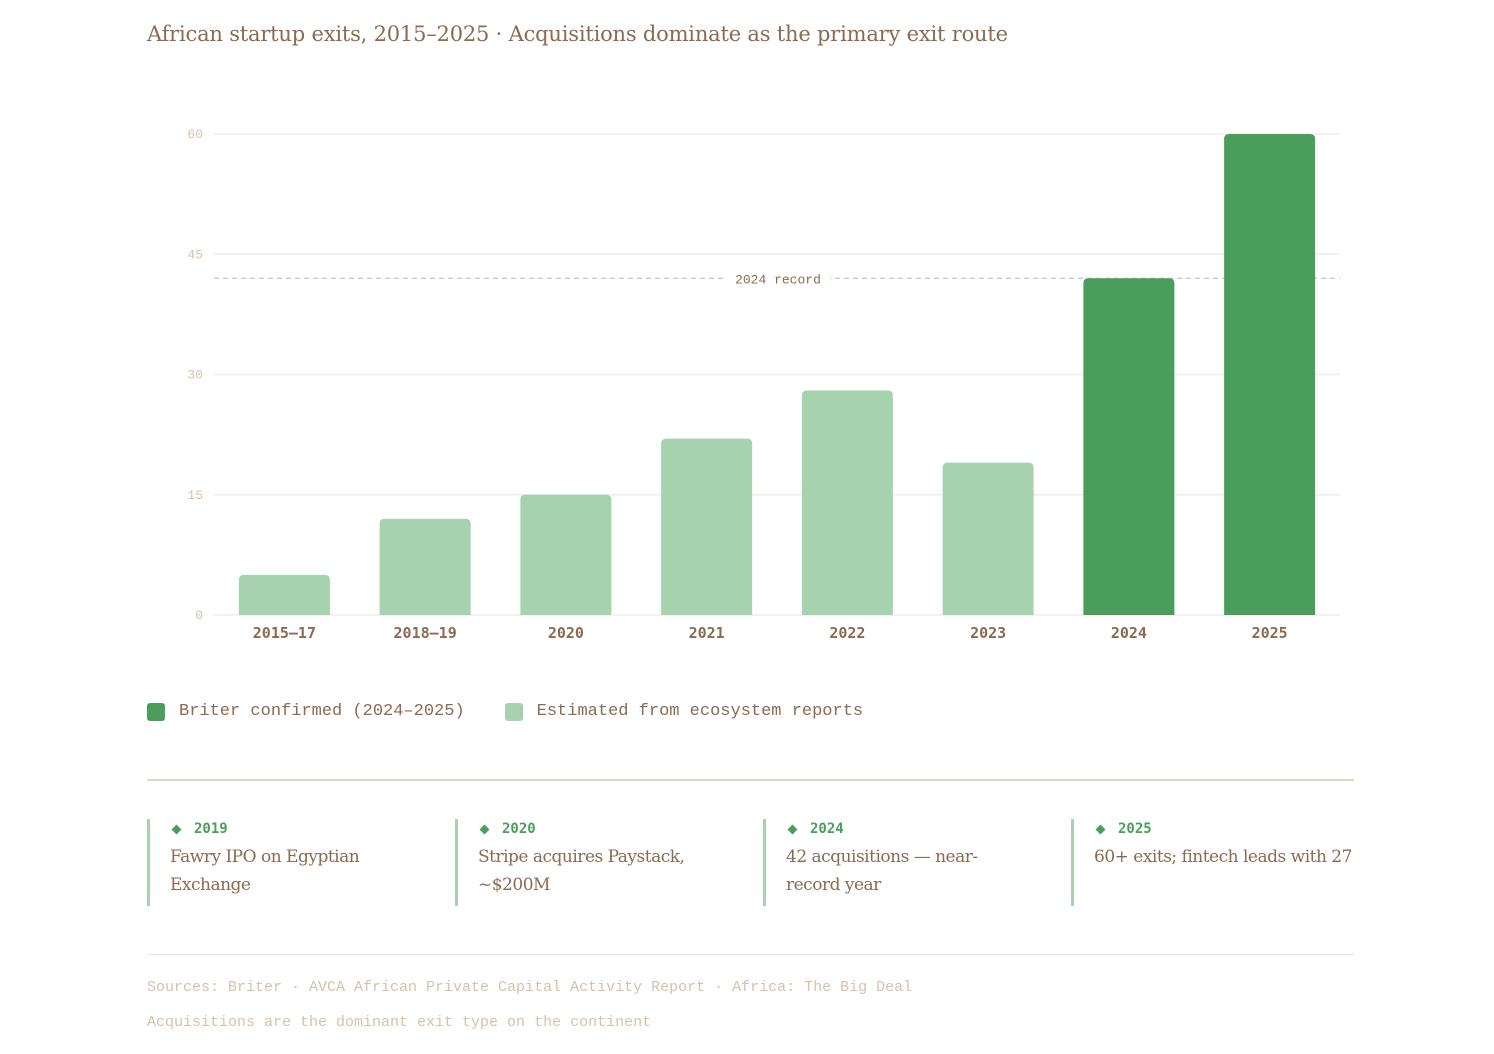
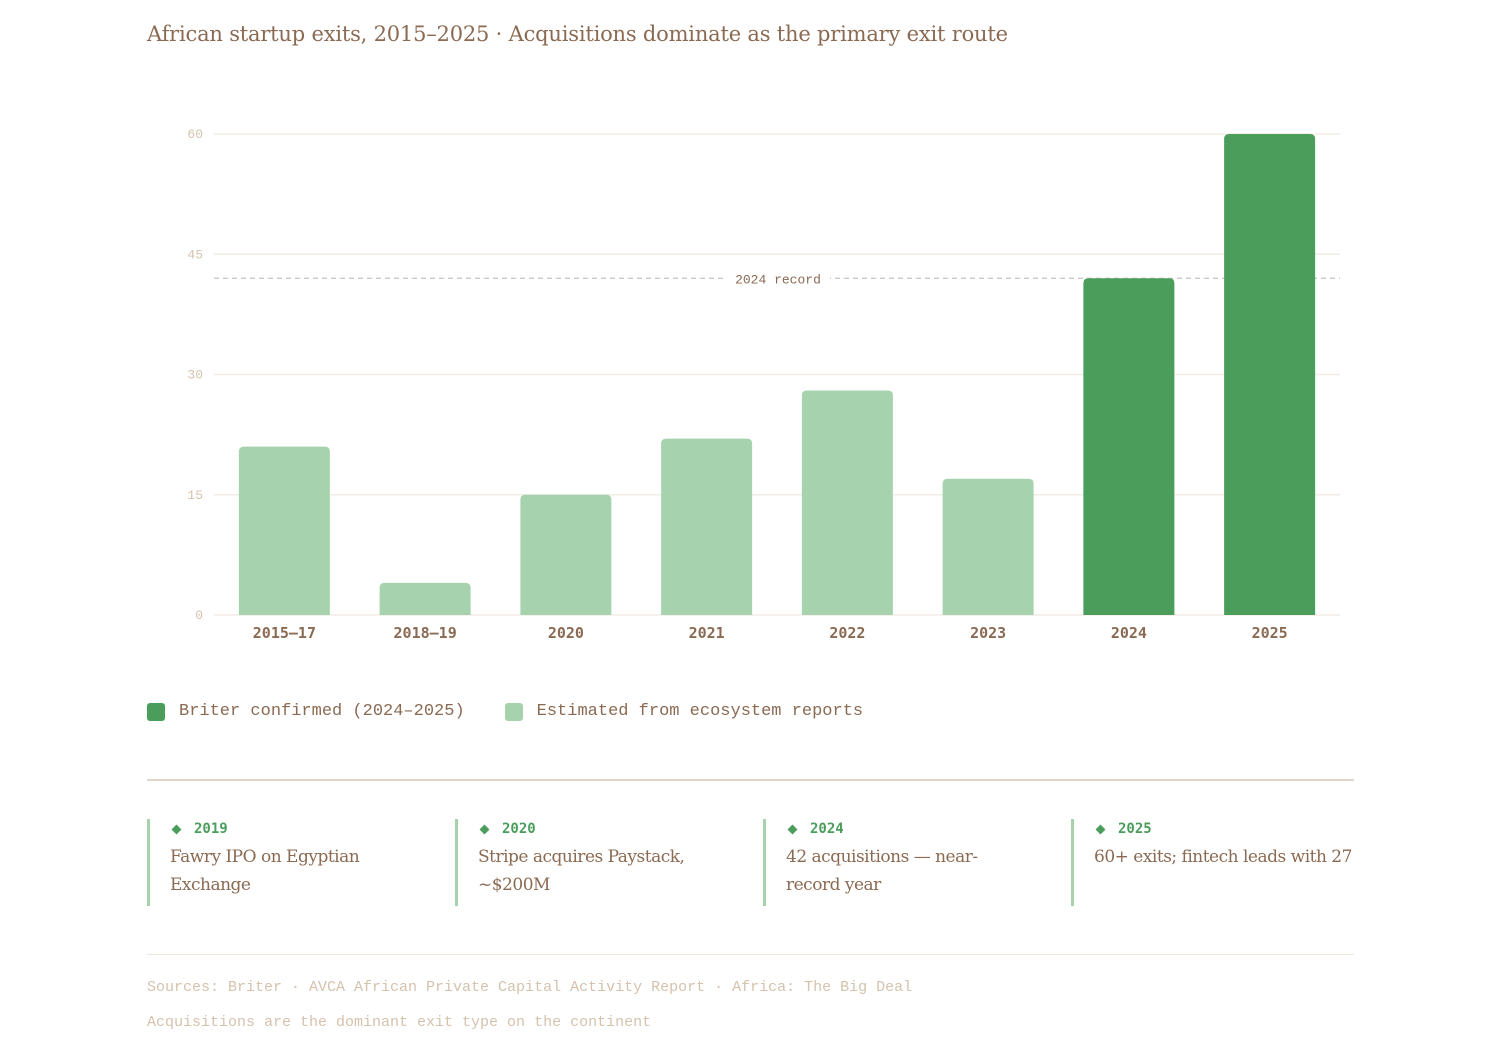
2015–17: 5 -> 21
2018–19: 12 -> 4
2023: 19 -> 17
